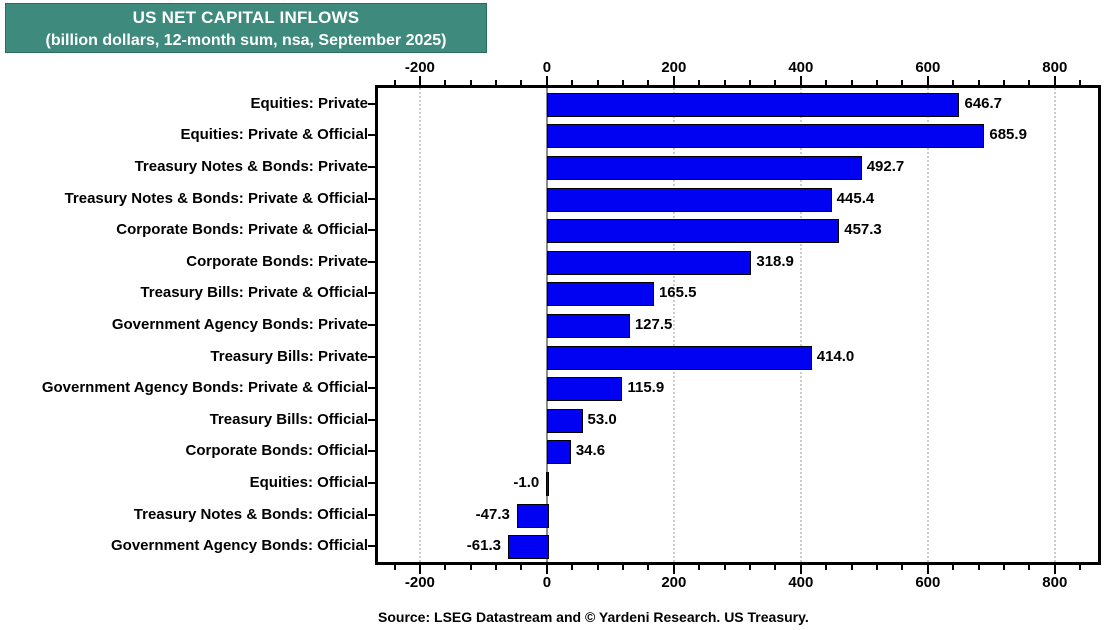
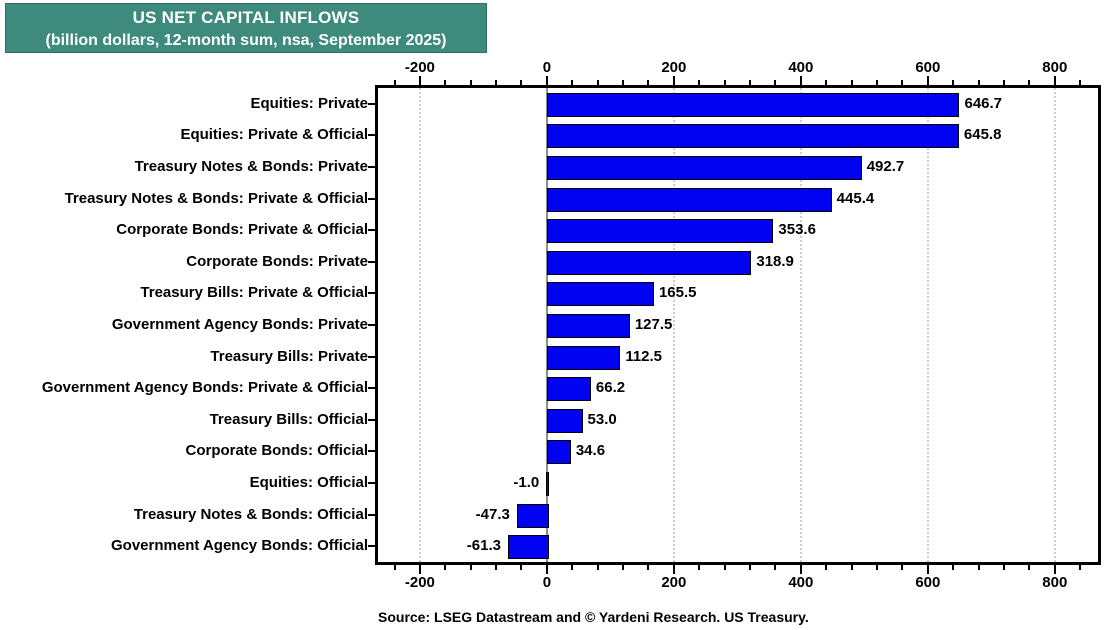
Equities: Private & Official: 685.9 -> 645.8
Corporate Bonds: Private & Official: 457.3 -> 353.6
Treasury Bills: Private: 414.0 -> 112.5
Government Agency Bonds: Private & Official: 115.9 -> 66.2
